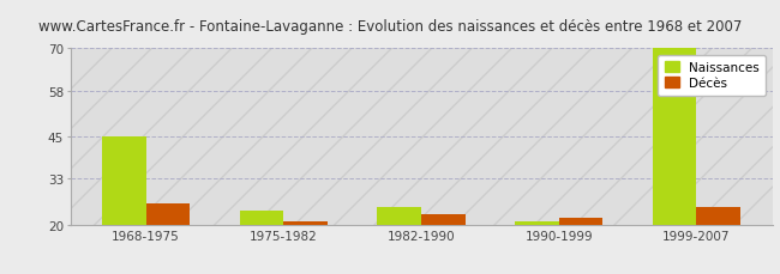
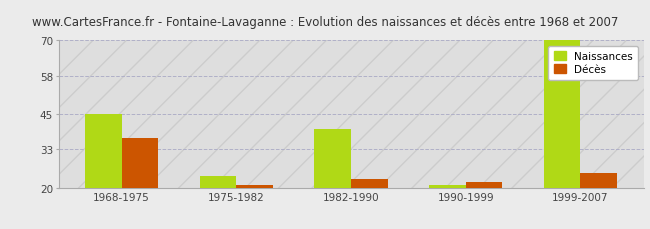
Décès/1968-1975: 26 -> 37
Naissances/1982-1990: 25 -> 40
